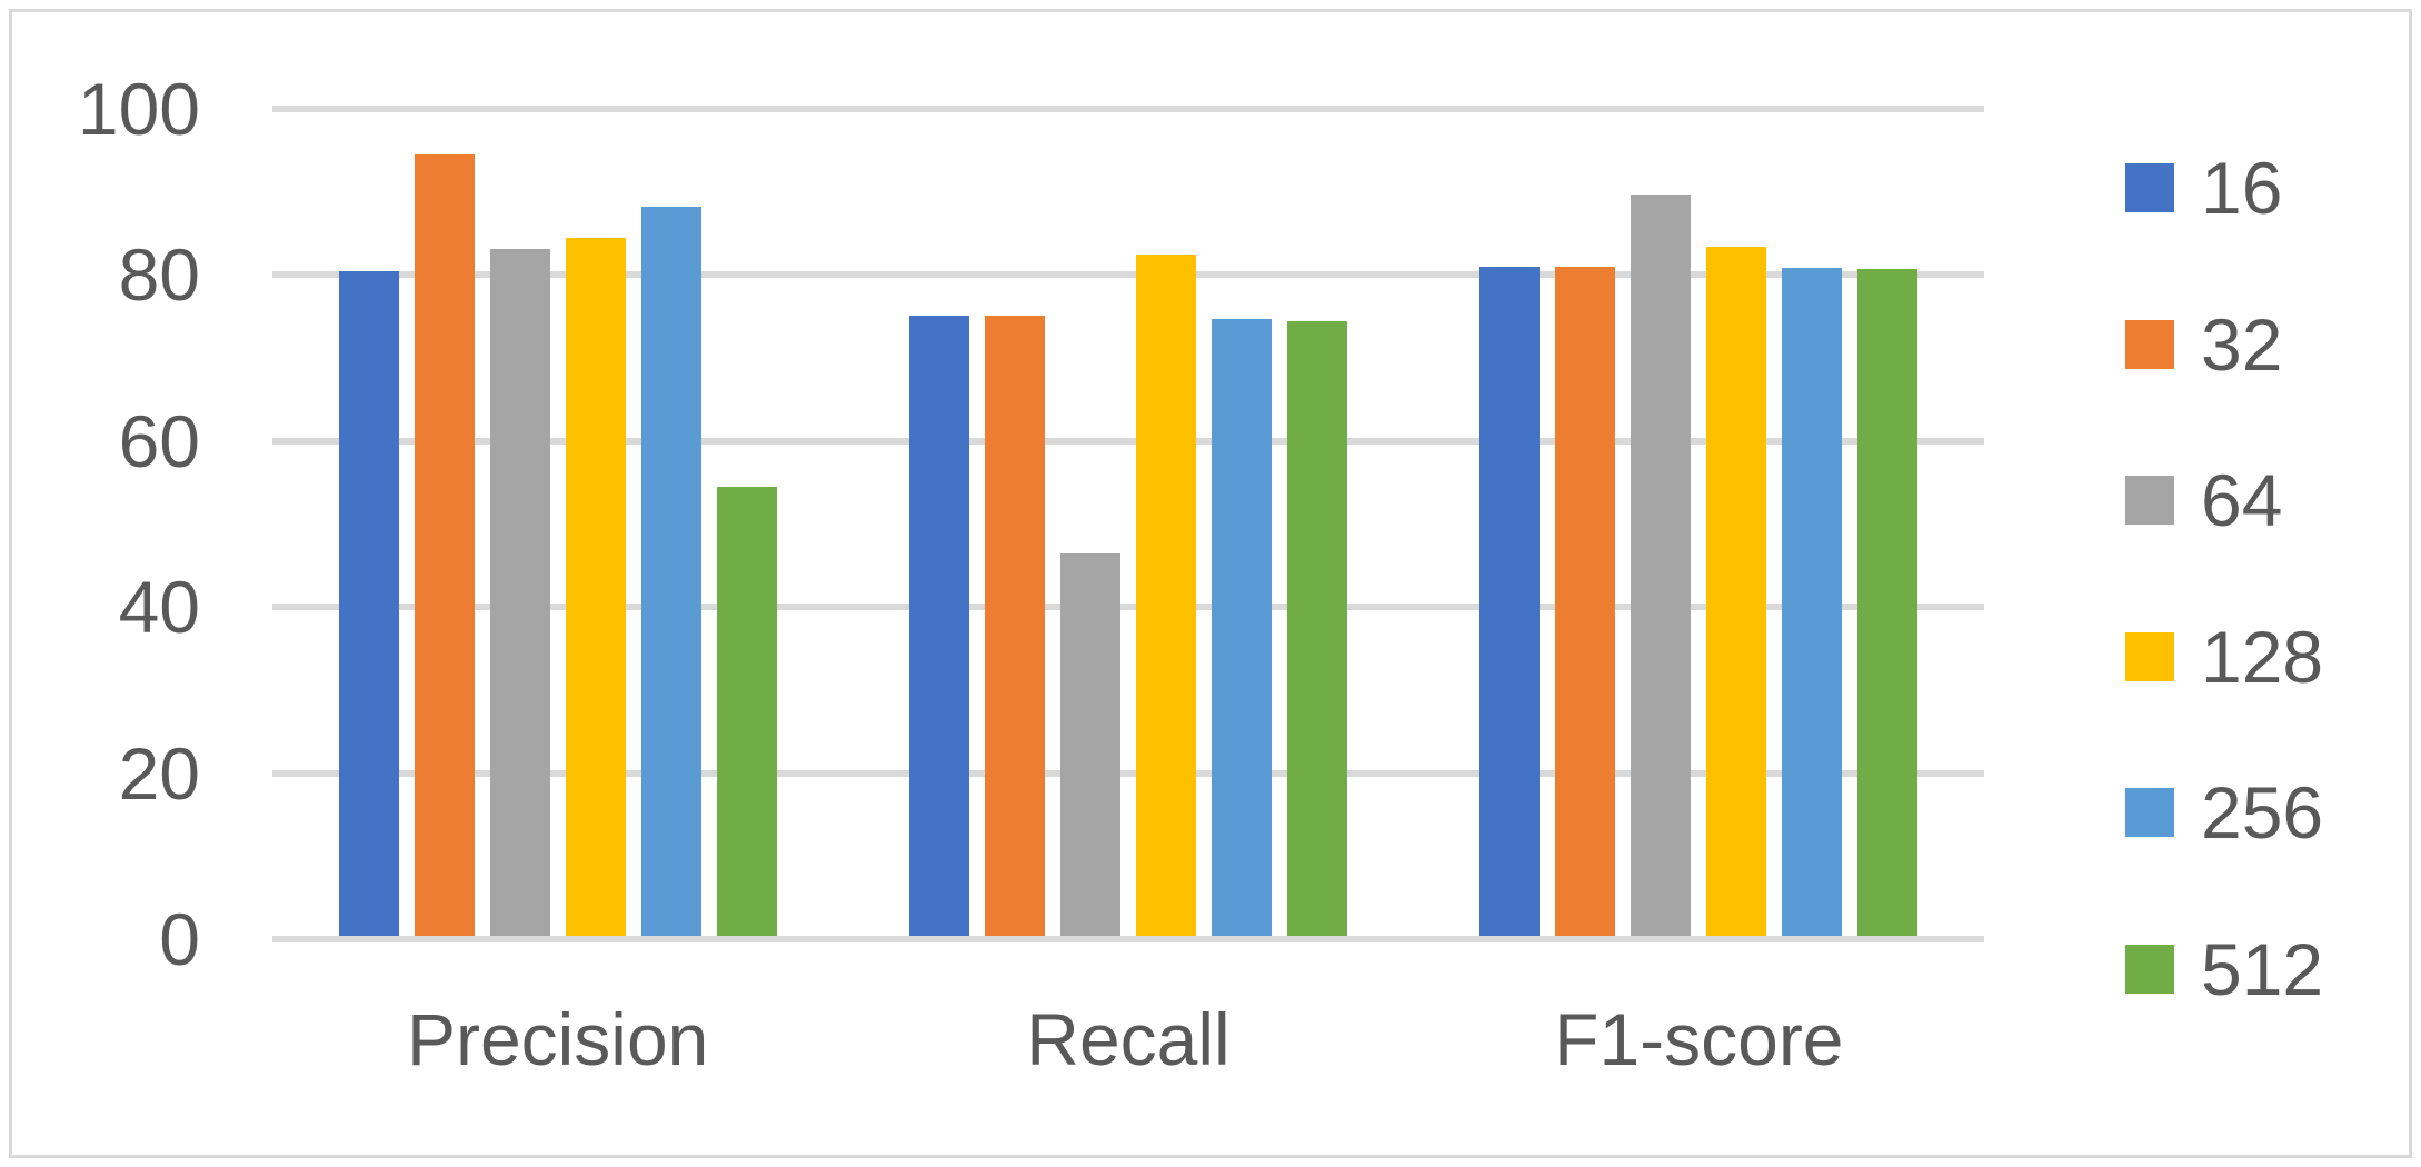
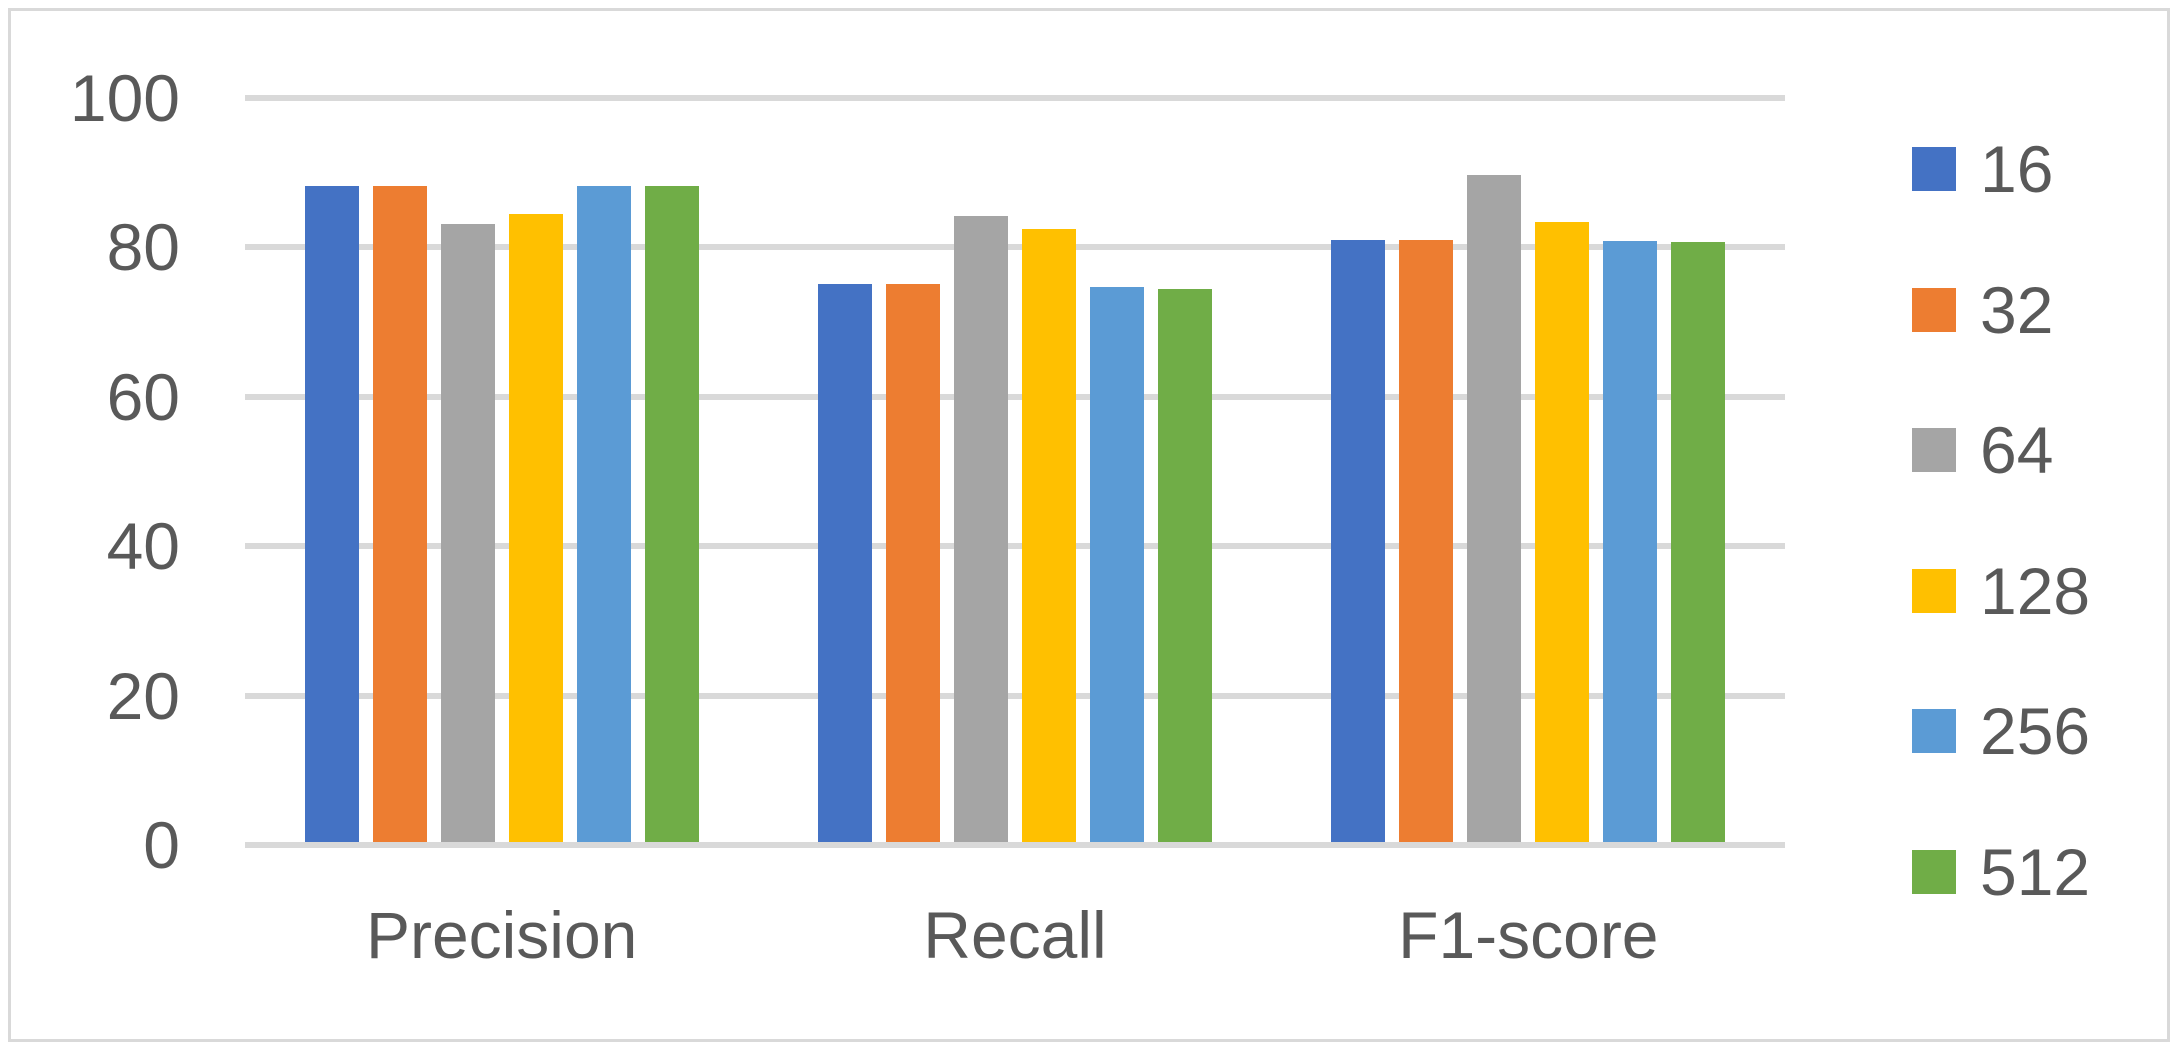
16/Precision: 80 -> 88
32/Precision: 94 -> 88
512/Precision: 54 -> 88
64/Recall: 46 -> 84
